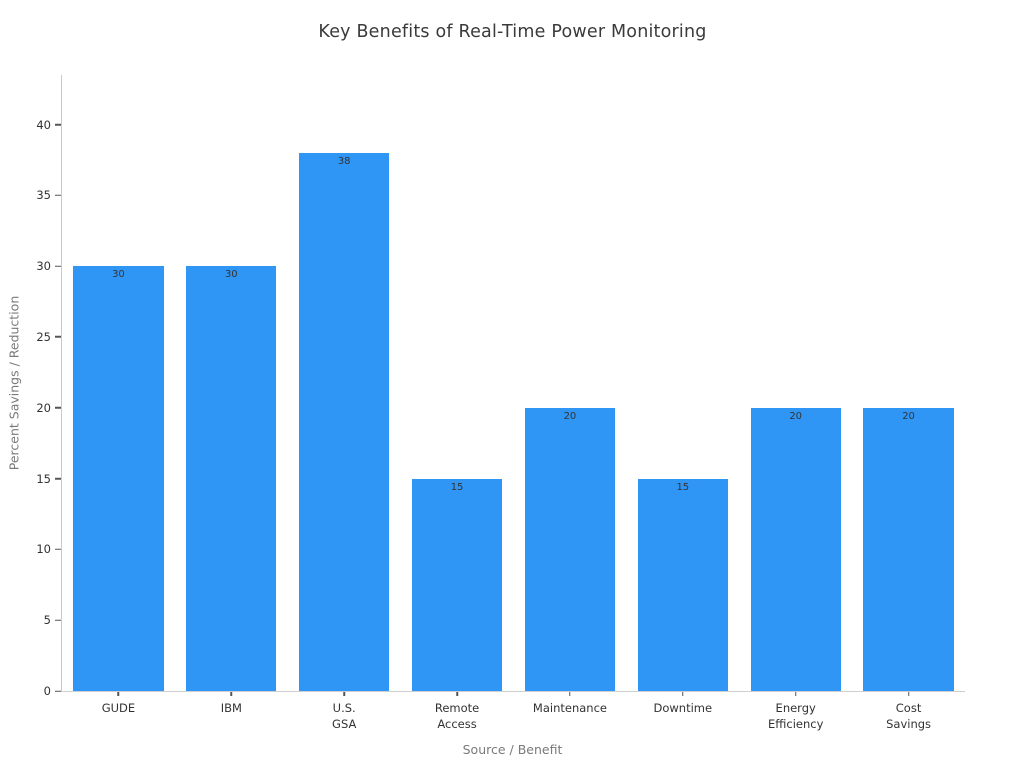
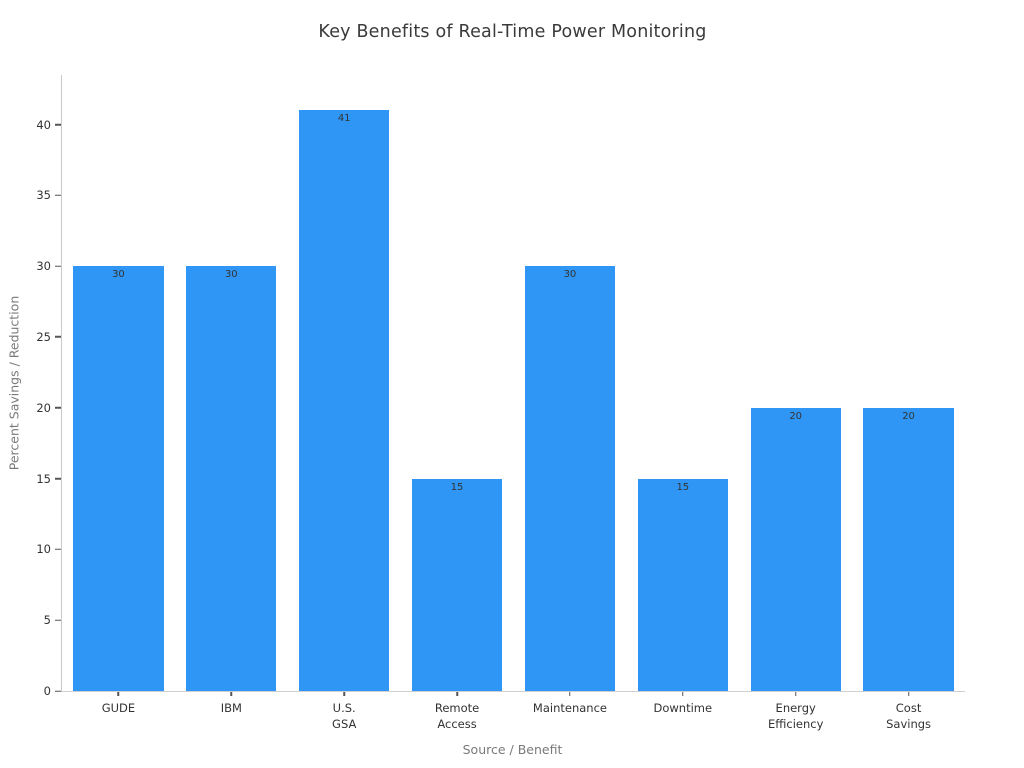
U.S. GSA: 38 -> 41
Maintenance: 20 -> 30
